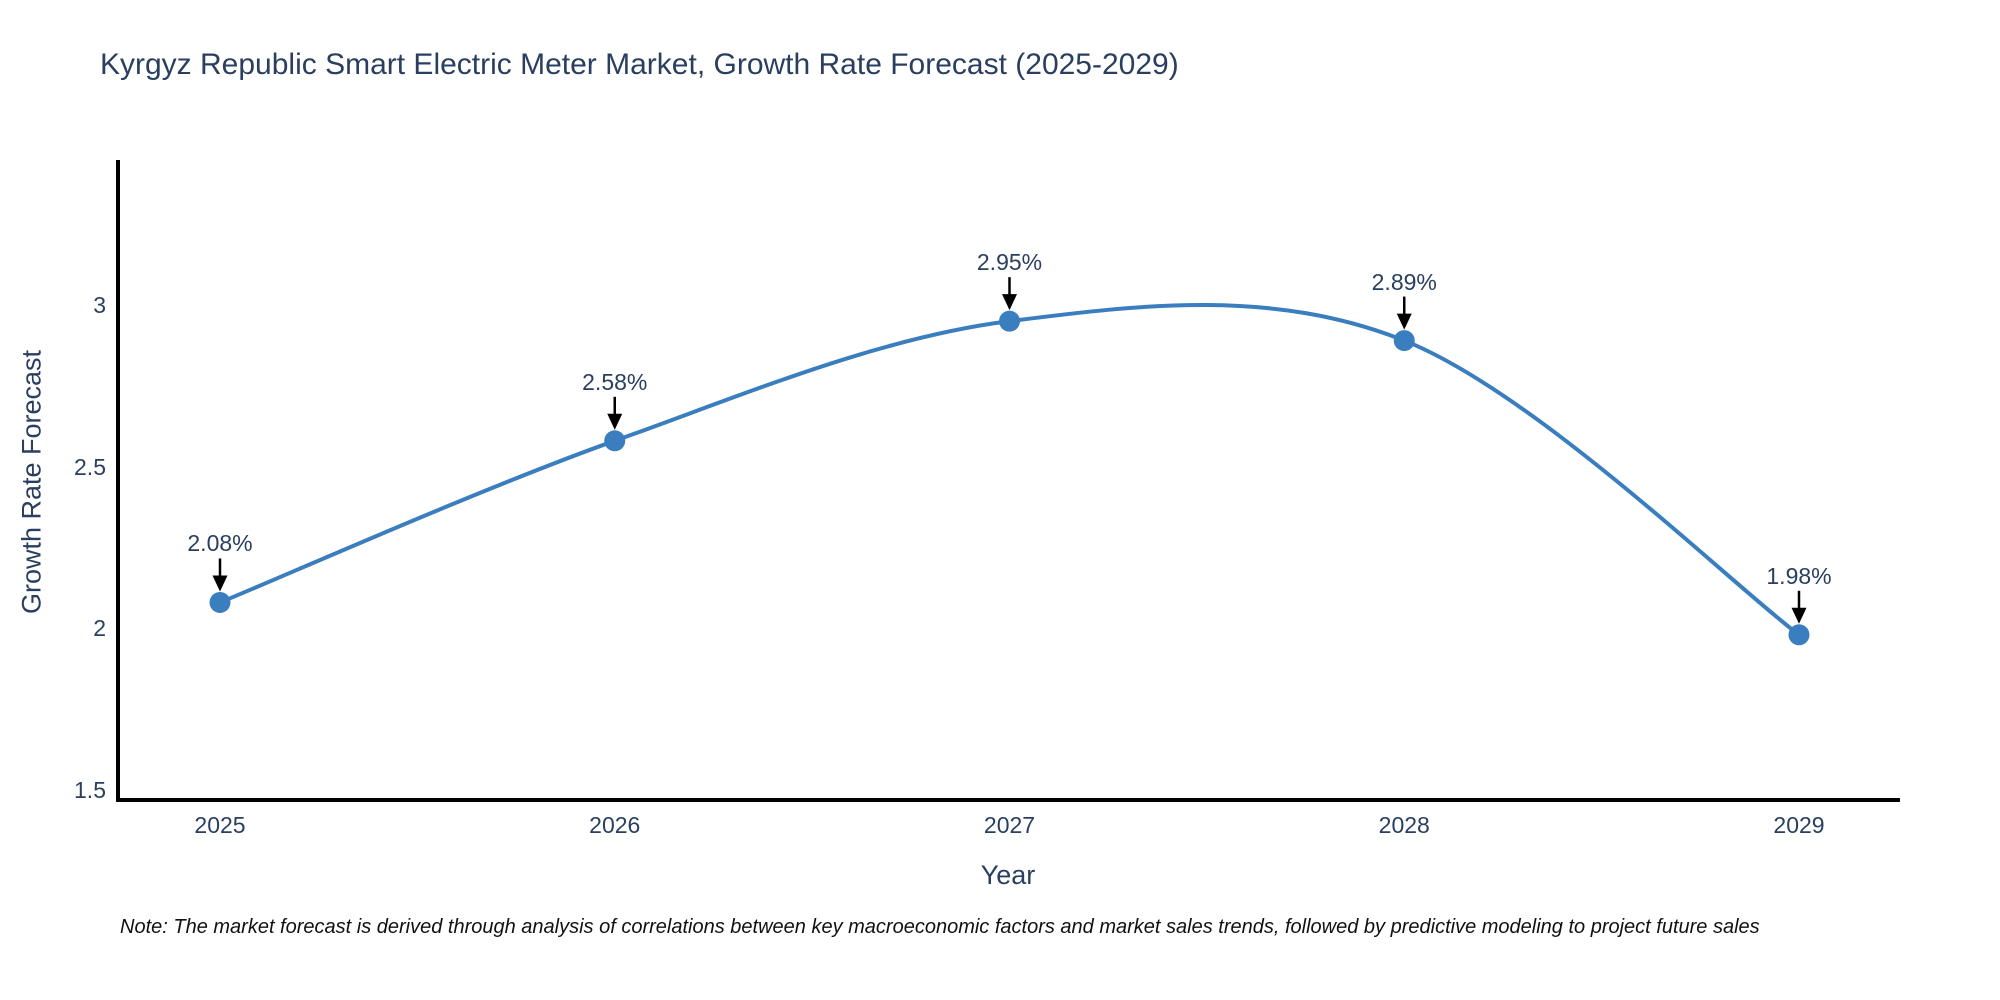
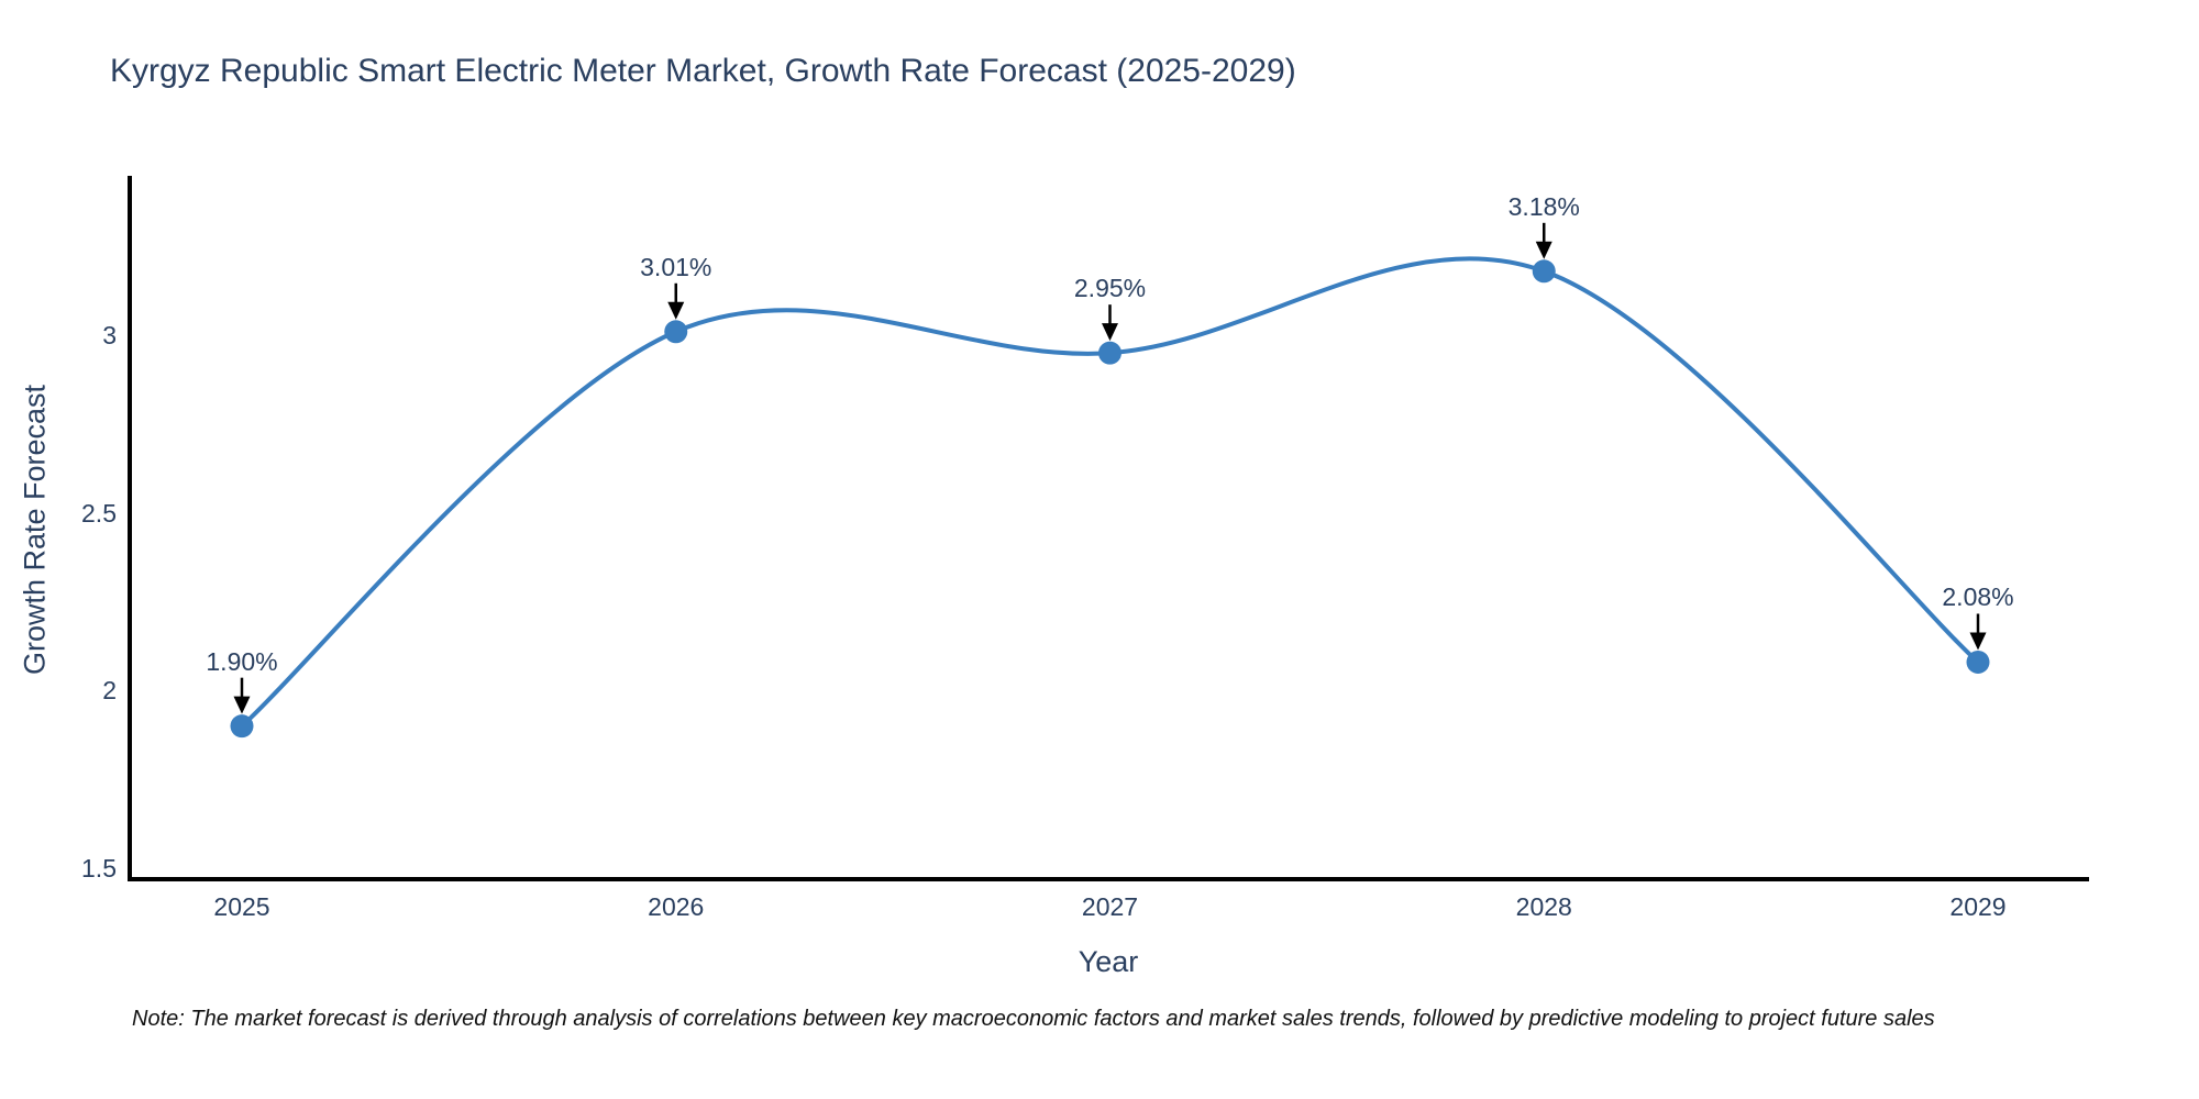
2025: 2.08% -> 1.90%
2026: 2.58% -> 3.01%
2028: 2.89% -> 3.18%
2029: 1.98% -> 2.08%
